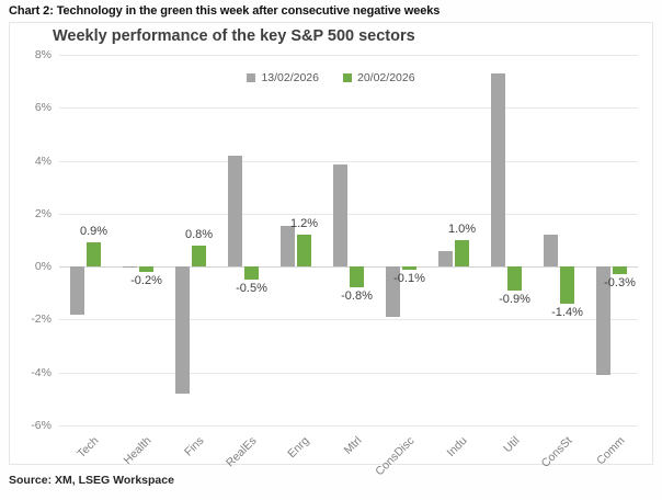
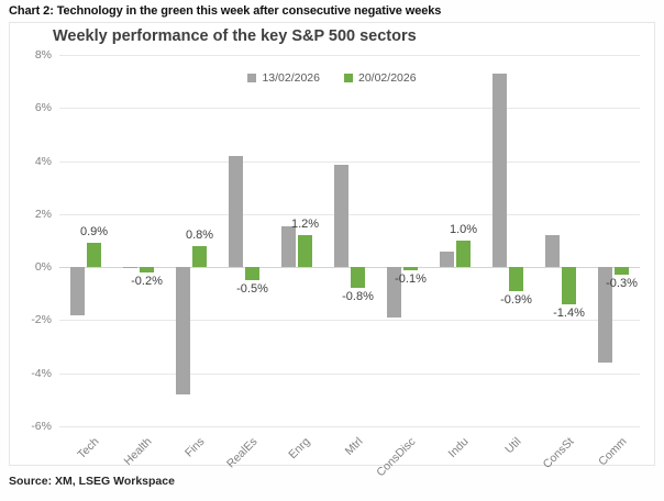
13/02/2026/Comm: -4.1% -> -3.6%
